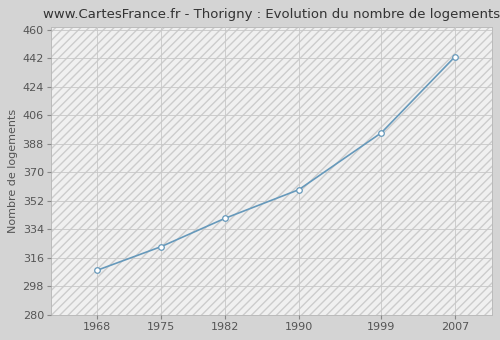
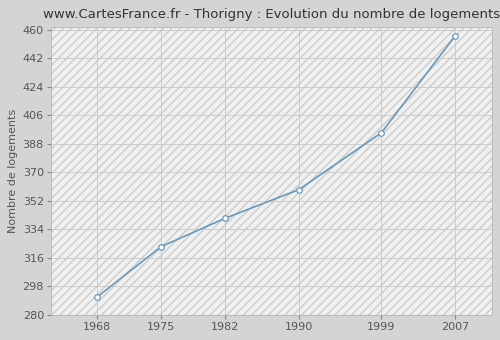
1968: 308 -> 291
2007: 443 -> 456
